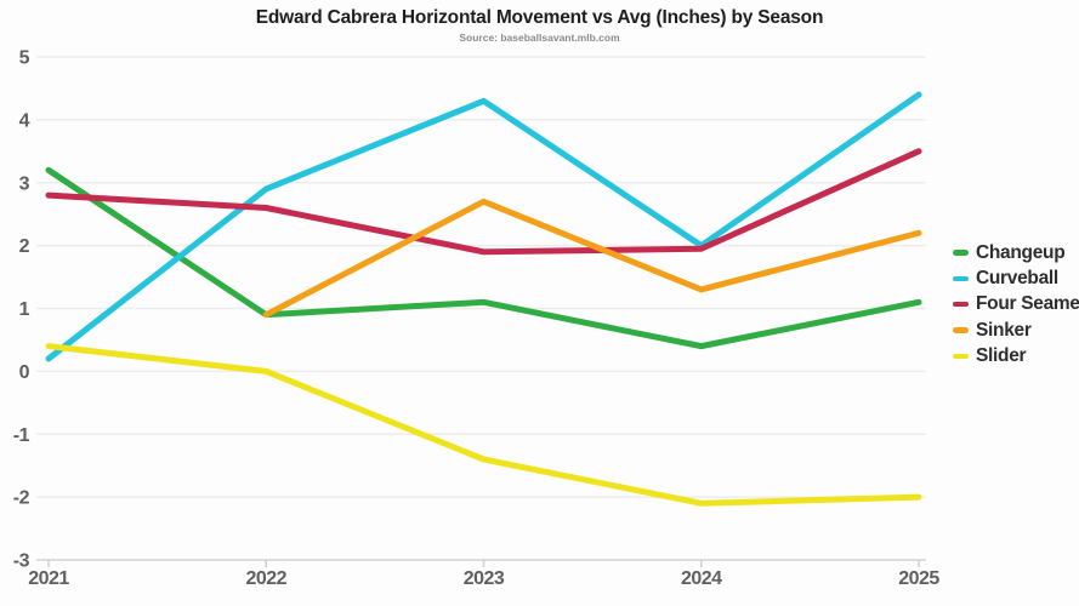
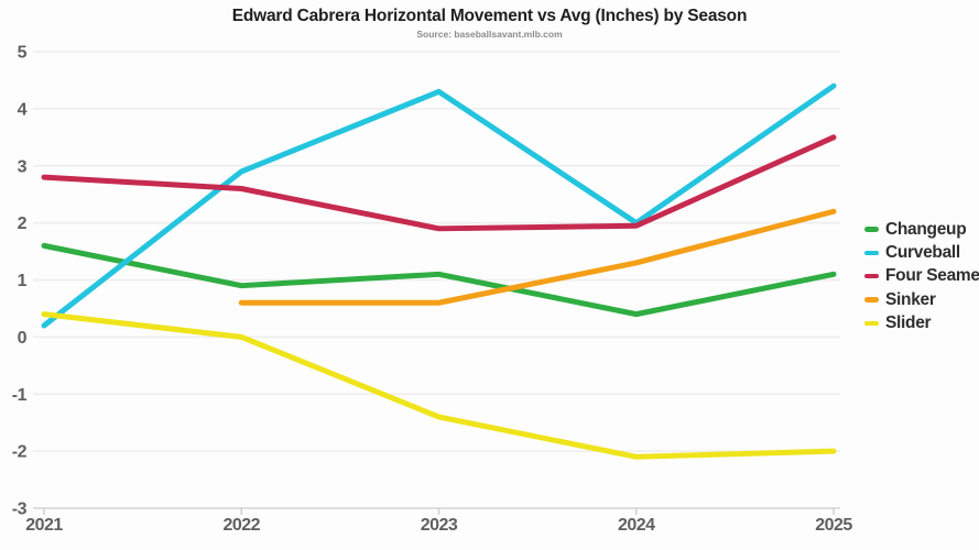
Changeup/2021: 3.2 -> 1.6
Sinker/2022: 0.9 -> 0.6
Sinker/2023: 2.7 -> 0.6
